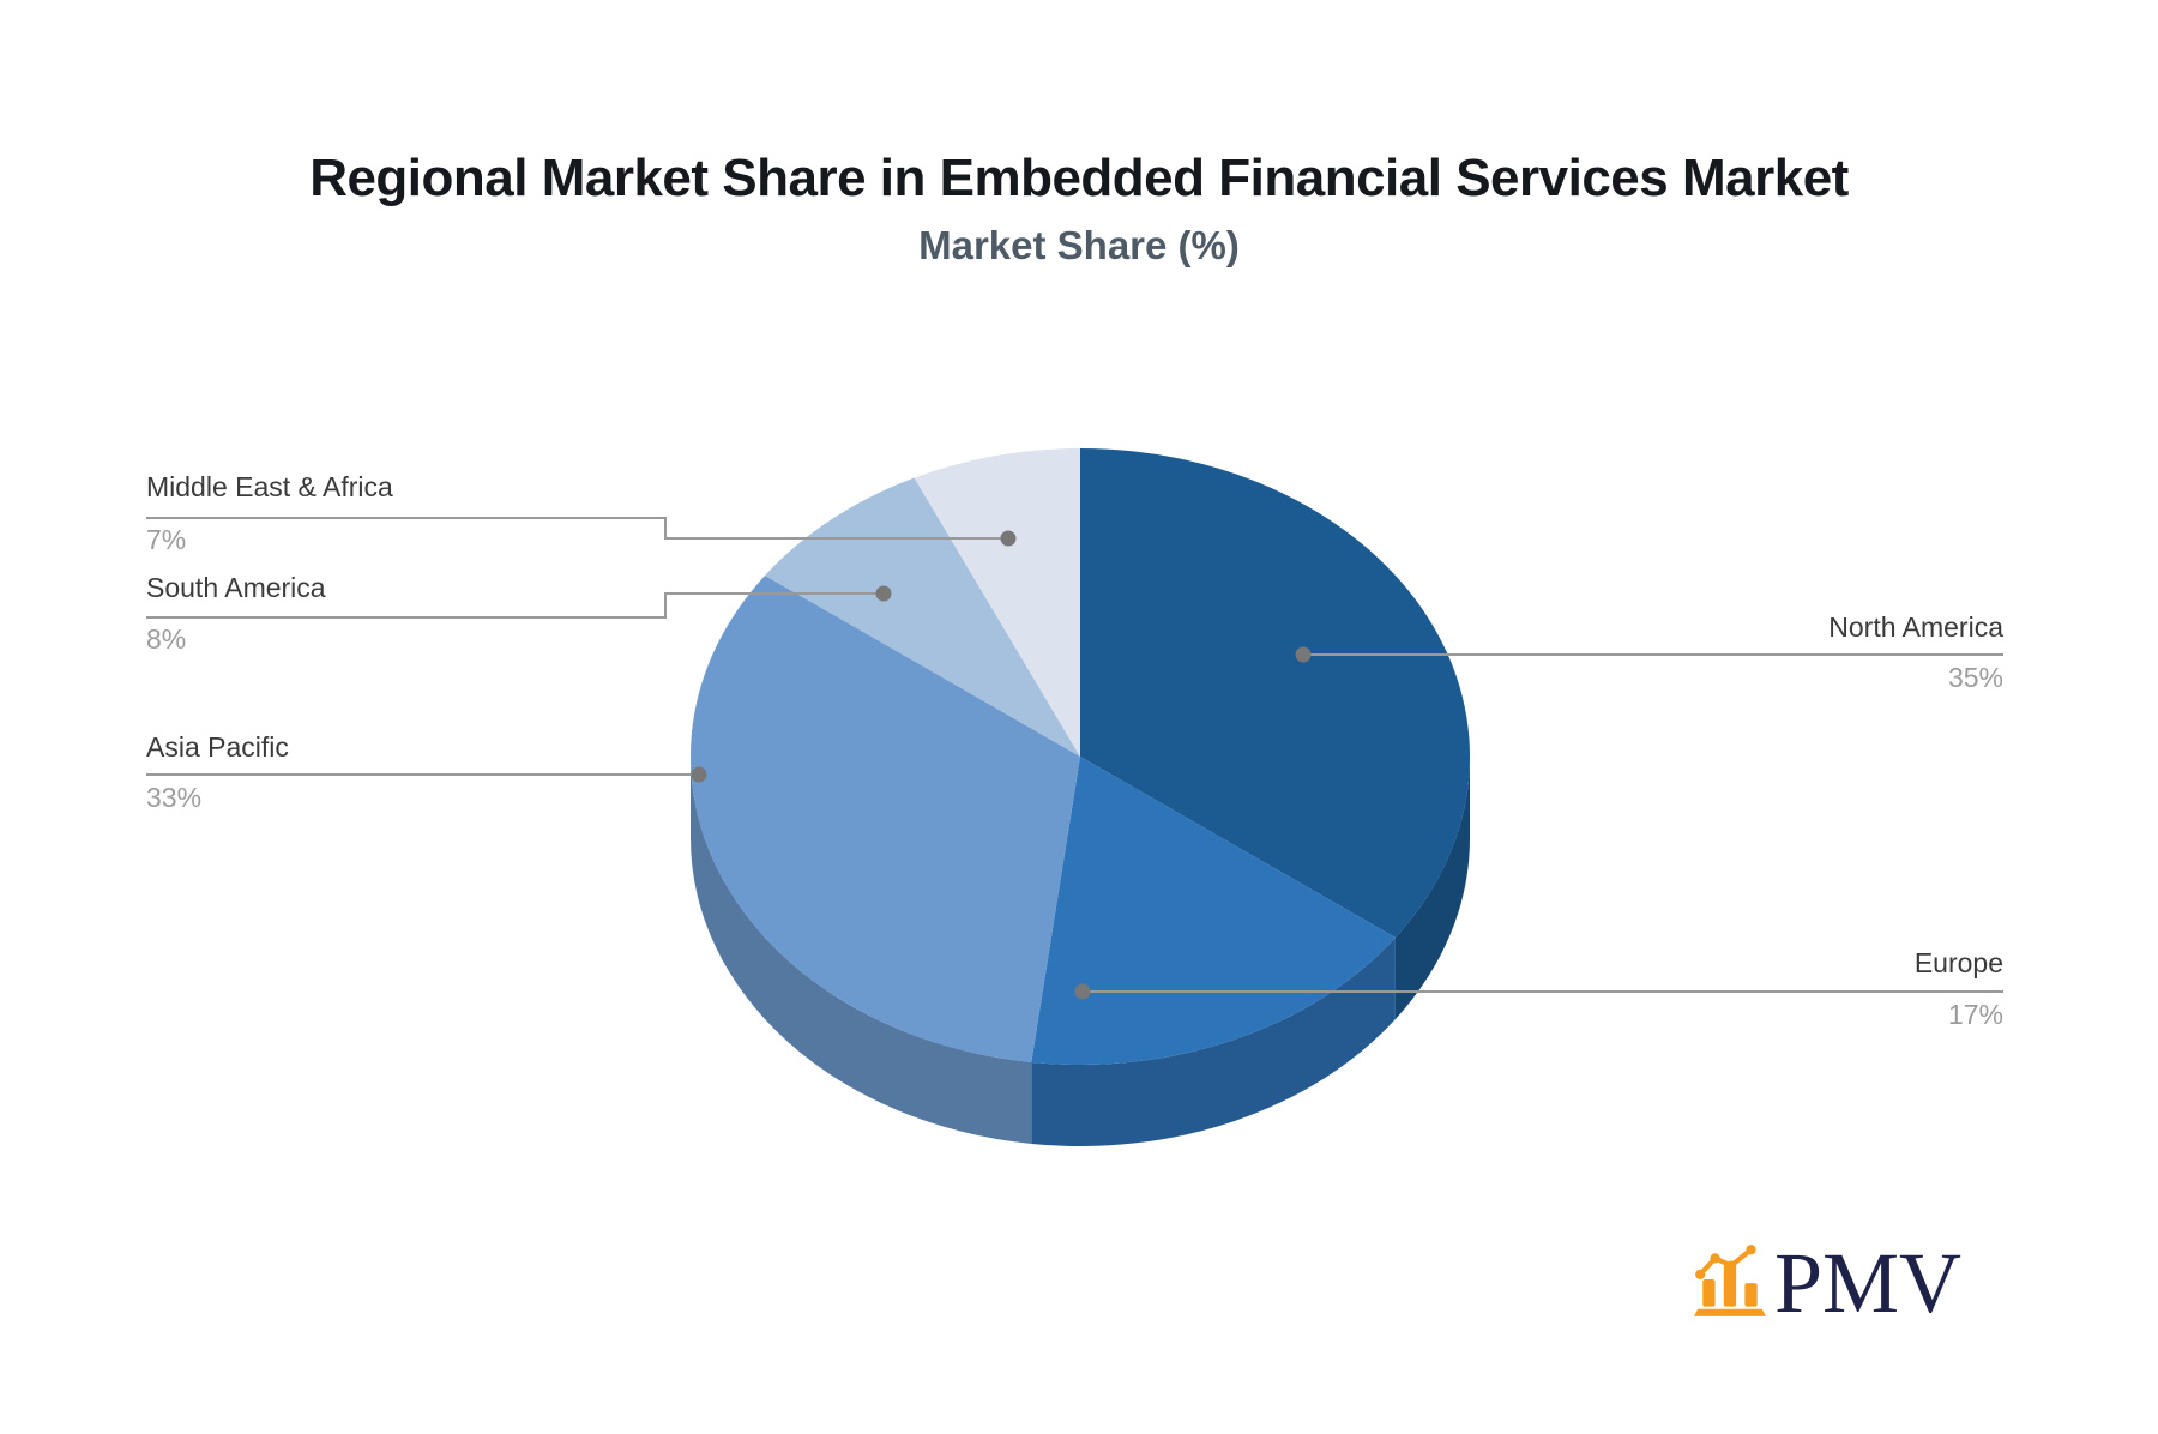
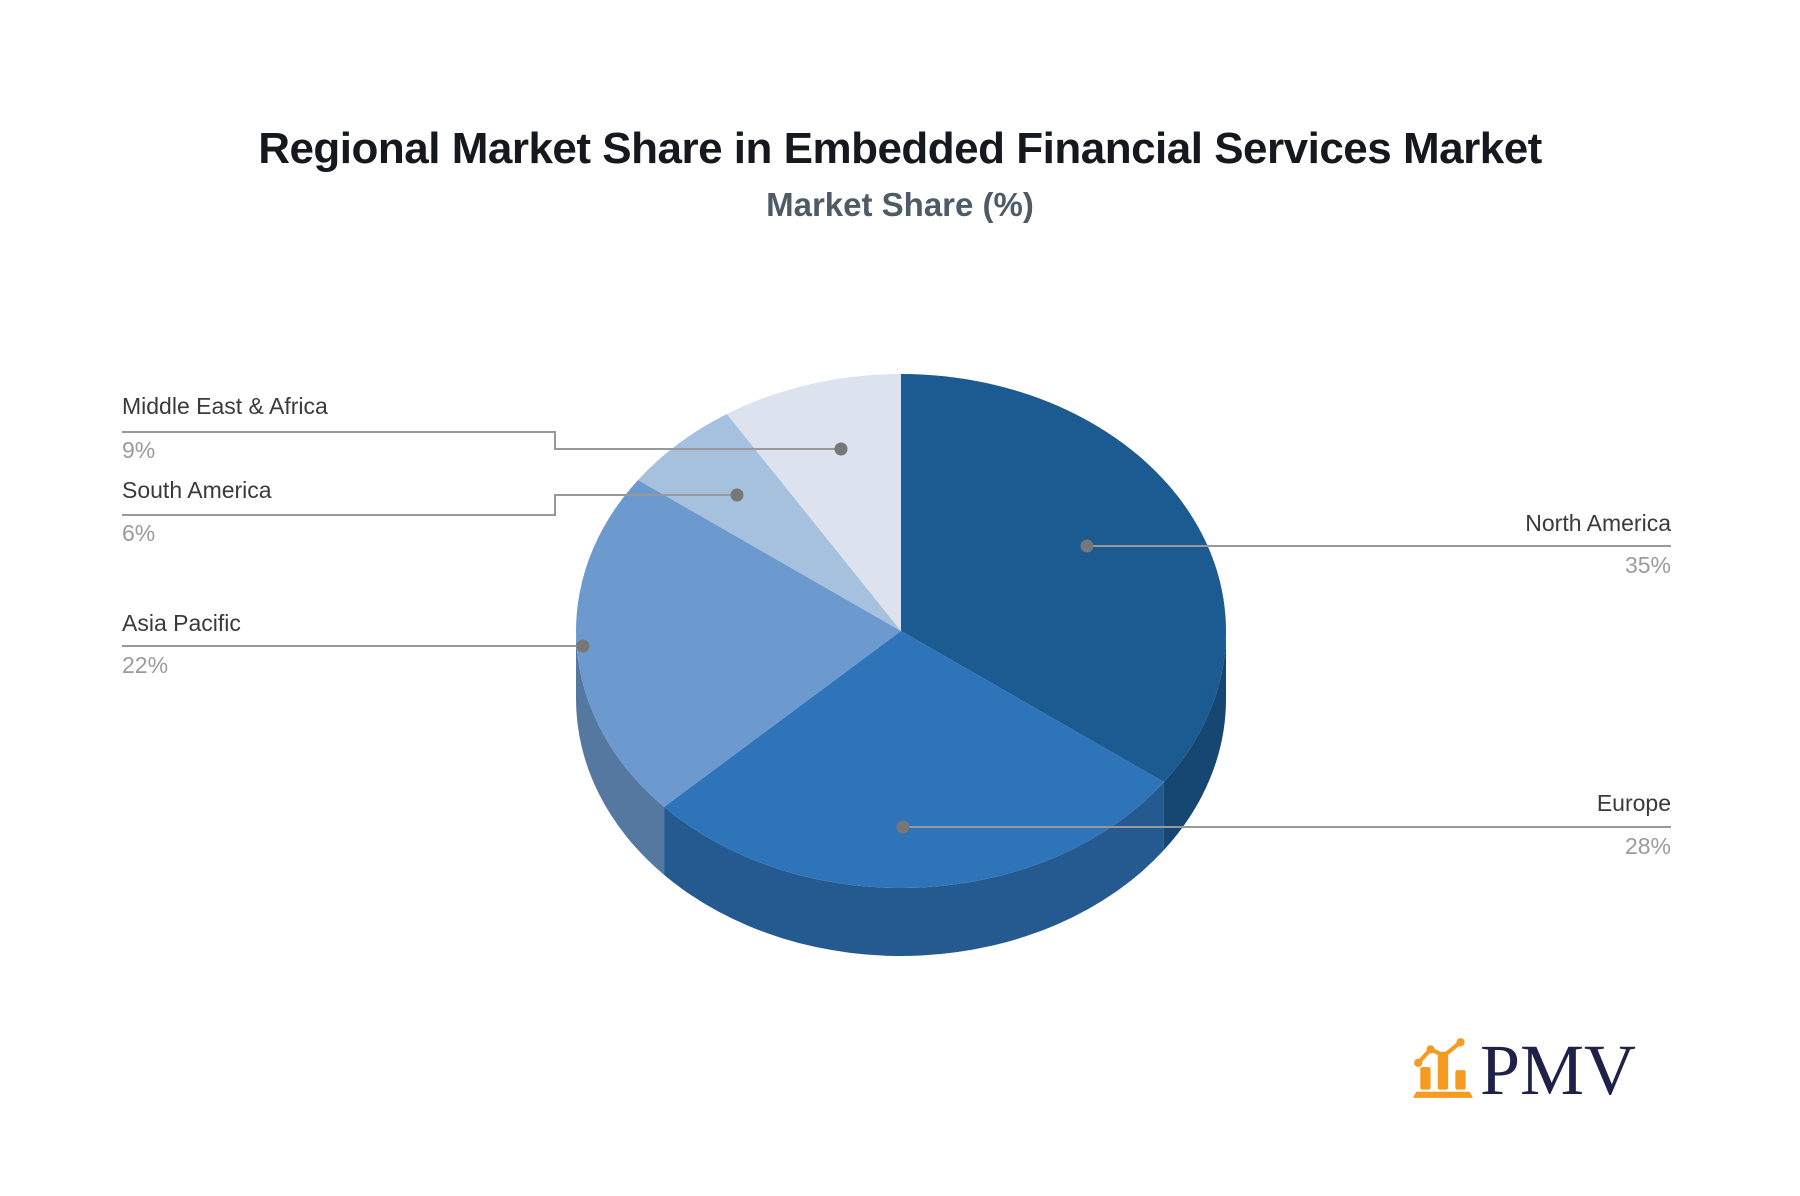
Europe: 17% -> 28%
Asia Pacific: 33% -> 22%
South America: 8% -> 6%
Middle East & Africa: 7% -> 9%
